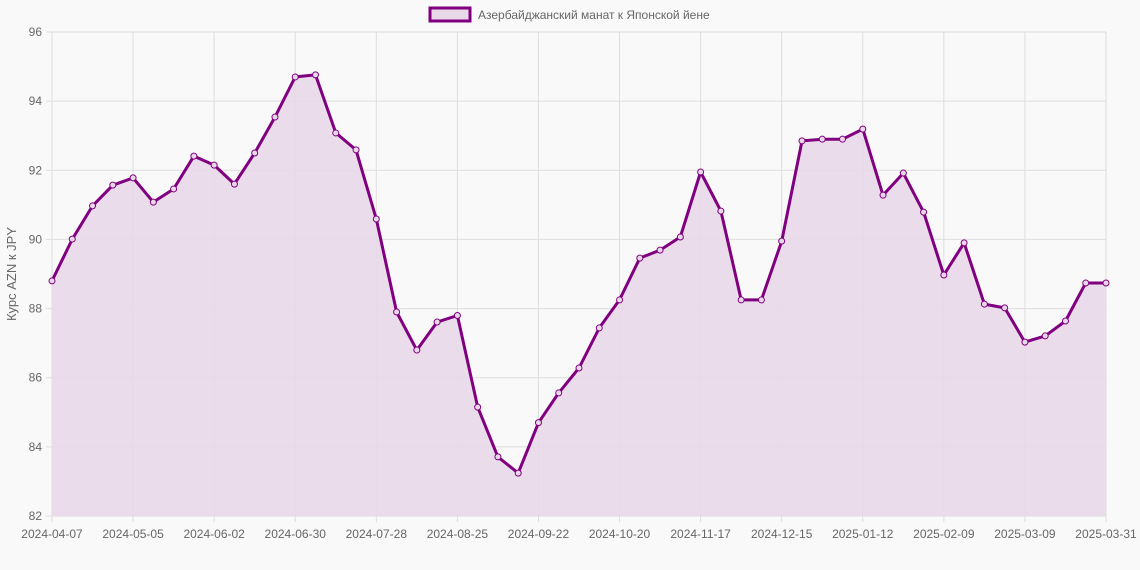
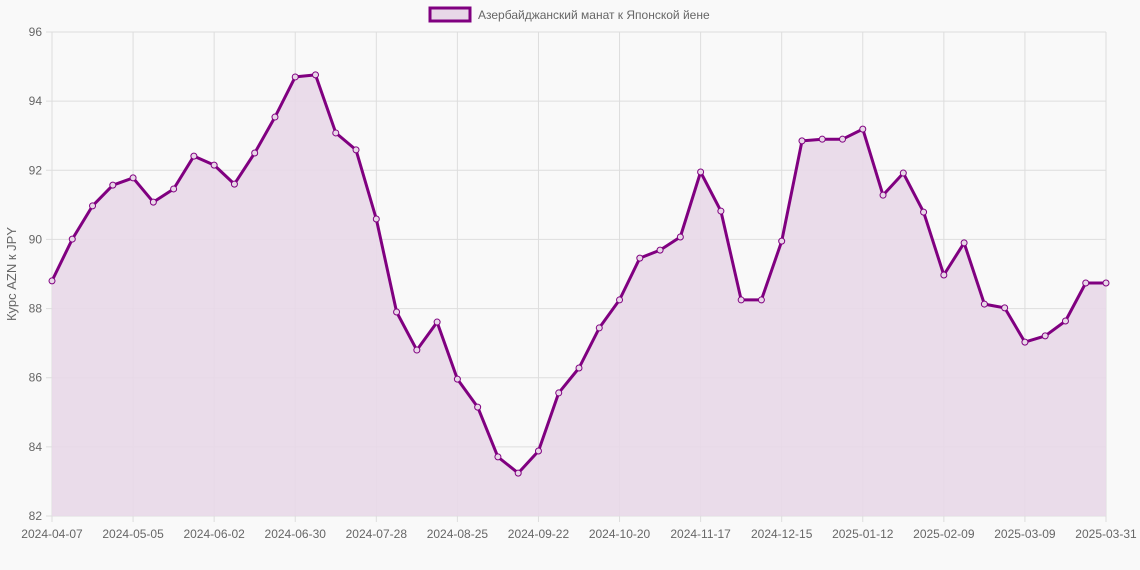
2024-08-25: 87.8 -> 86.0
2024-09-22: 84.7 -> 83.9
